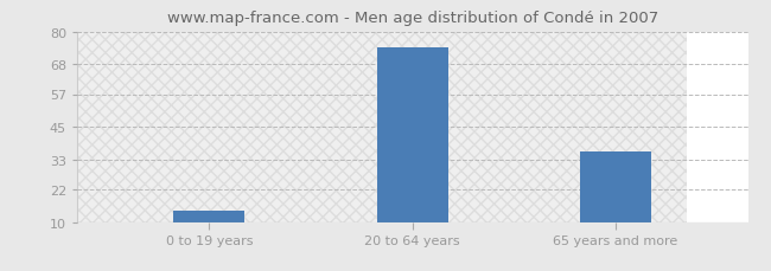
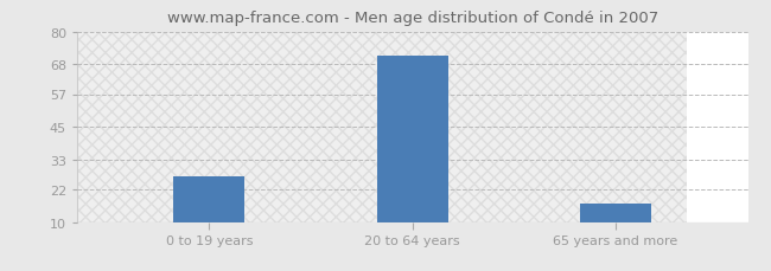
0 to 19 years: 14 -> 27
20 to 64 years: 74 -> 71
65 years and more: 36 -> 17
